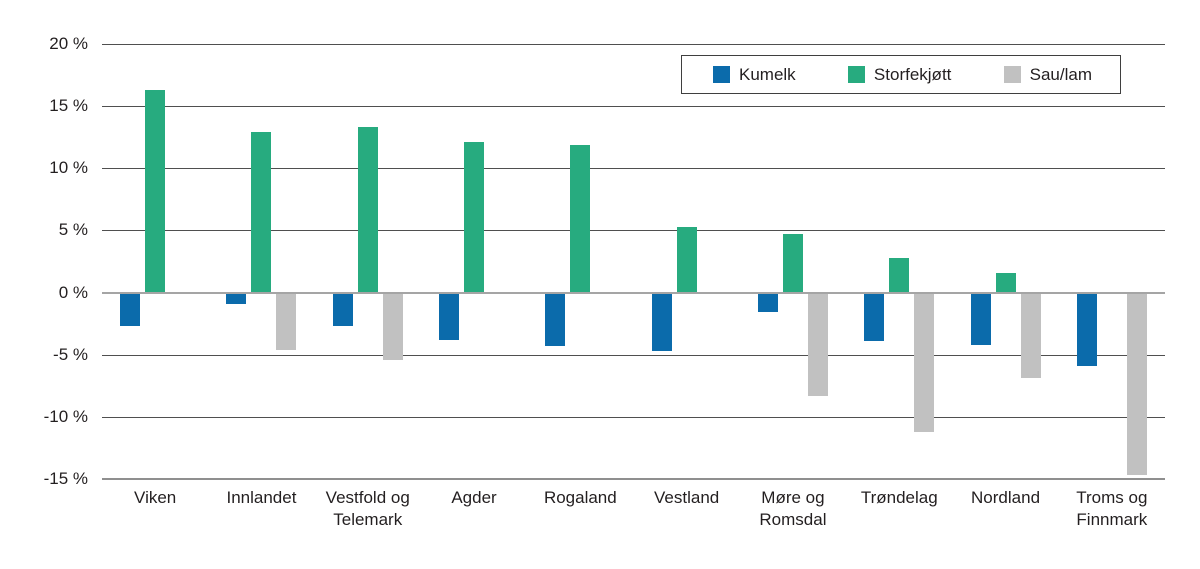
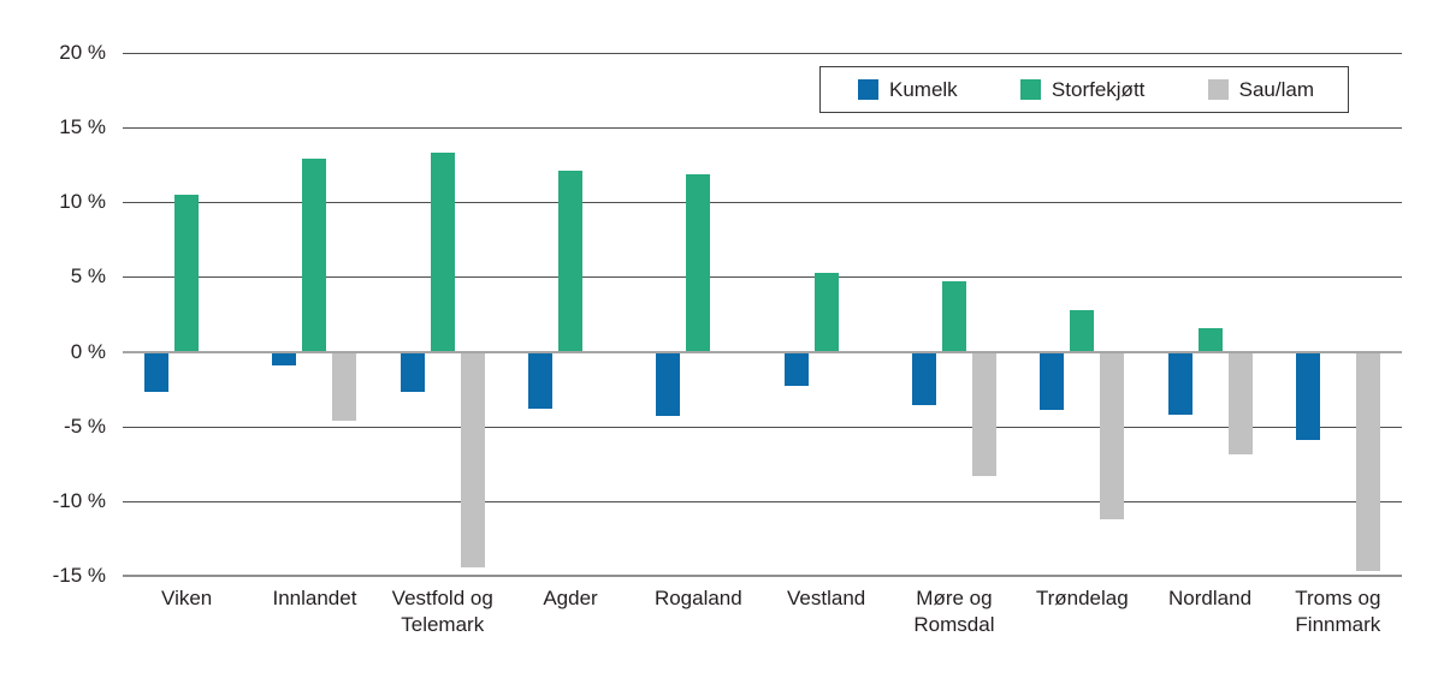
Storfekjøtt/Viken: 16.3% -> 10.5%
Sau/lam/Vestfold og Telemark: -5.4% -> -14.4%
Kumelk/Vestland: -4.7% -> -2.3%
Kumelk/Møre og Romsdal: -1.6% -> -3.6%
